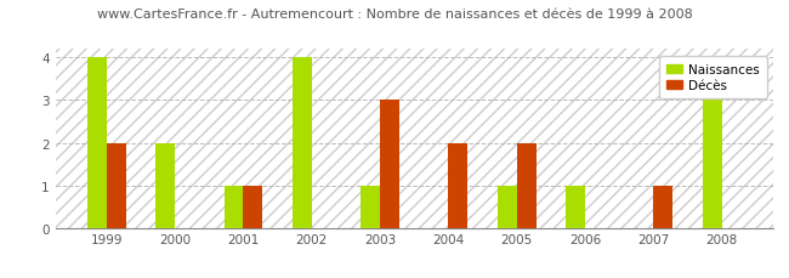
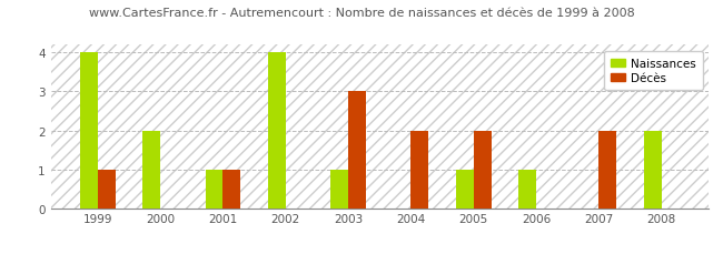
Décès/1999: 2 -> 1
Décès/2007: 1 -> 2
Naissances/2008: 3 -> 2
